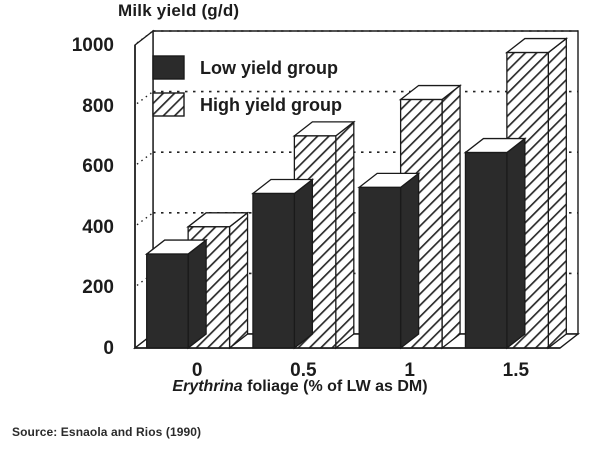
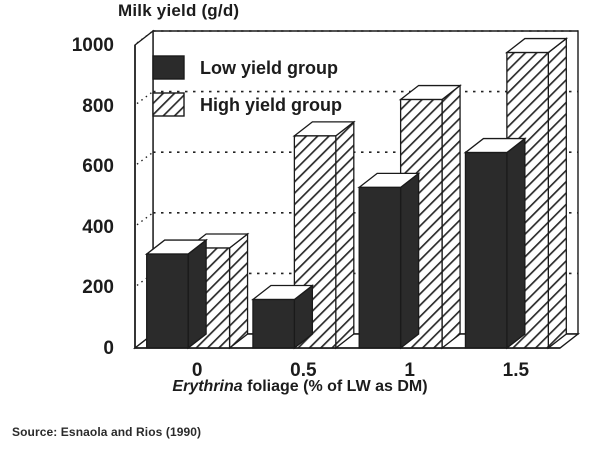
High yield group/0: 400 -> 330
Low yield group/0.5: 510 -> 160
